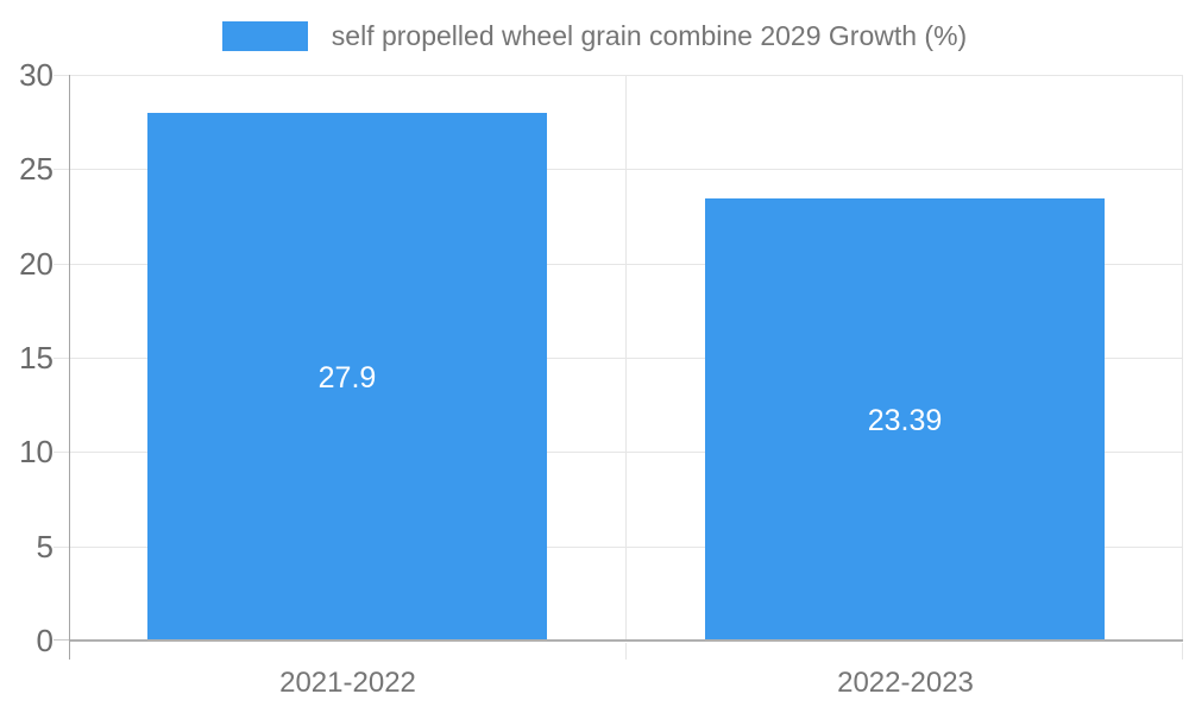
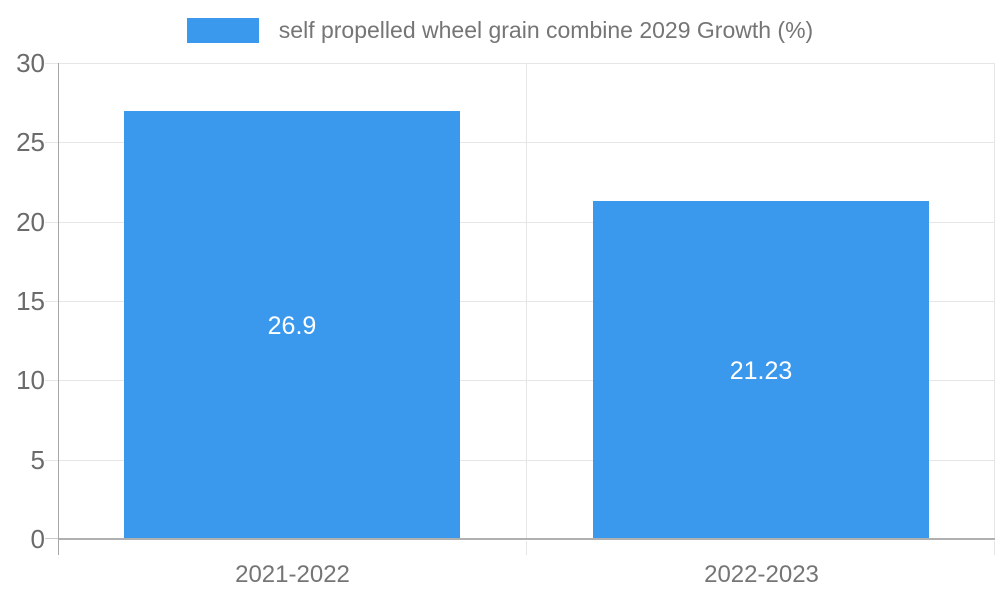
2021-2022: 27.9 -> 26.9
2022-2023: 23.39 -> 21.23
